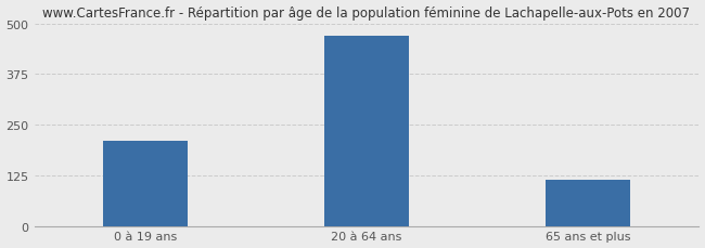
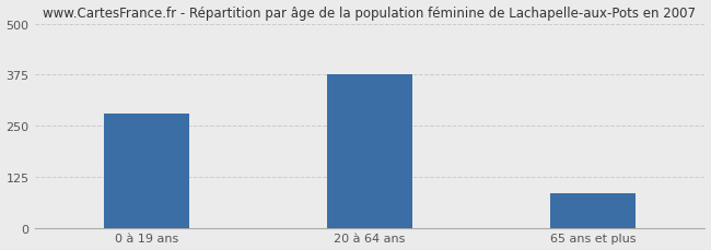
0 à 19 ans: 210 -> 280
20 à 64 ans: 470 -> 375
65 ans et plus: 115 -> 85
